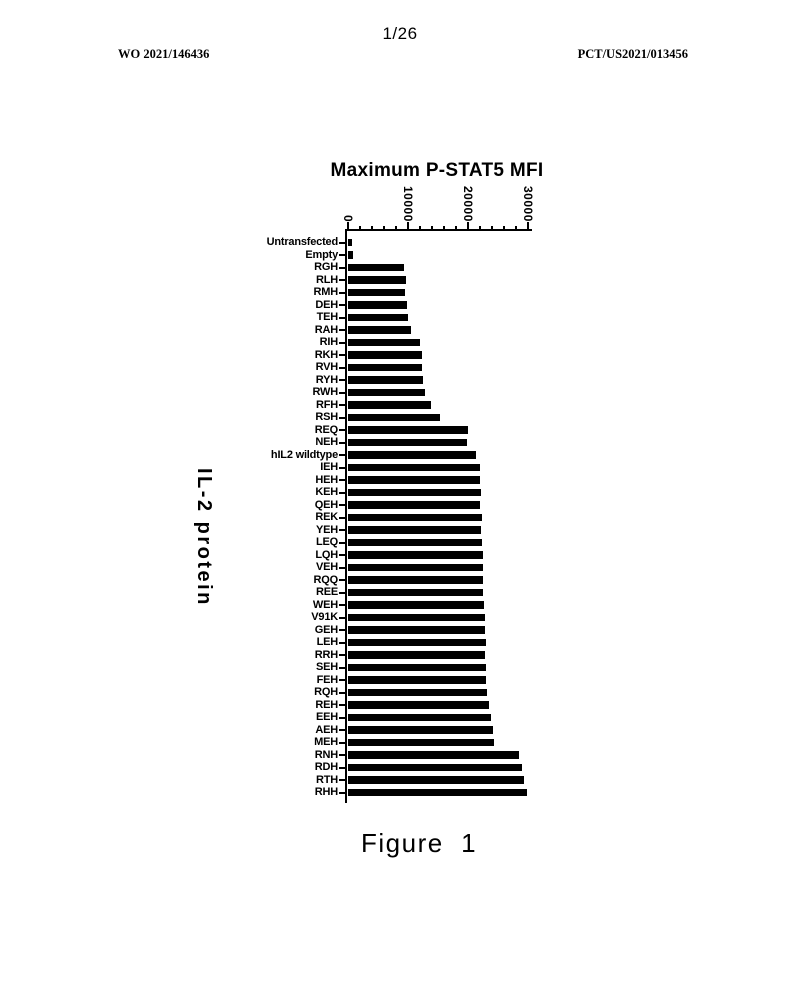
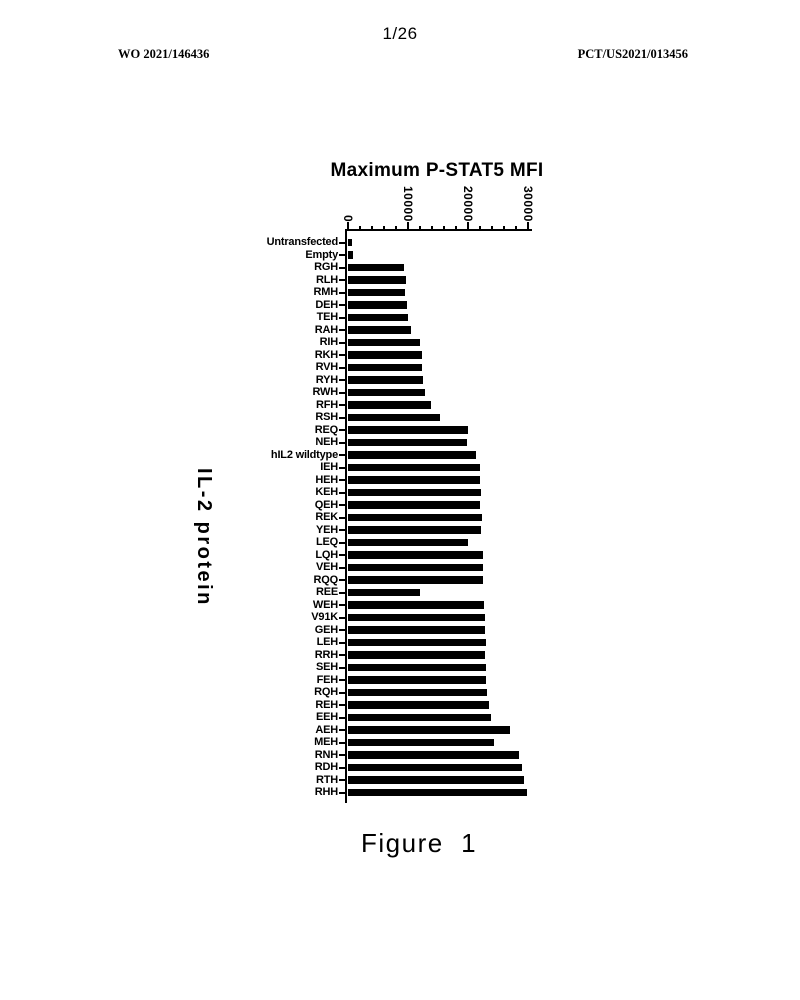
LEQ: 22000 -> 20000
REE: 23000 -> 12000
AEH: 24000 -> 27000
